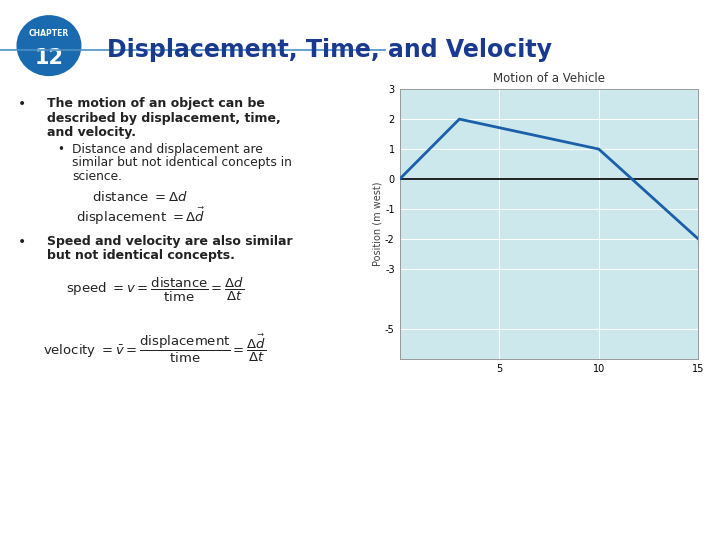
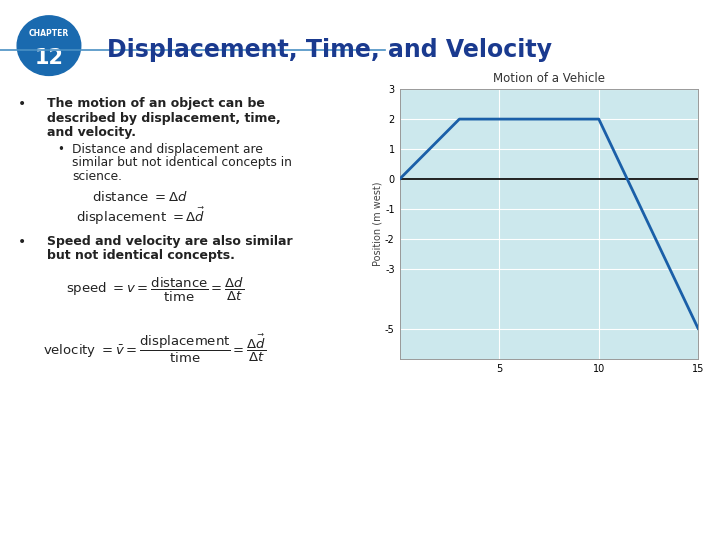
10: 1 -> 2
15: -2 -> -5
